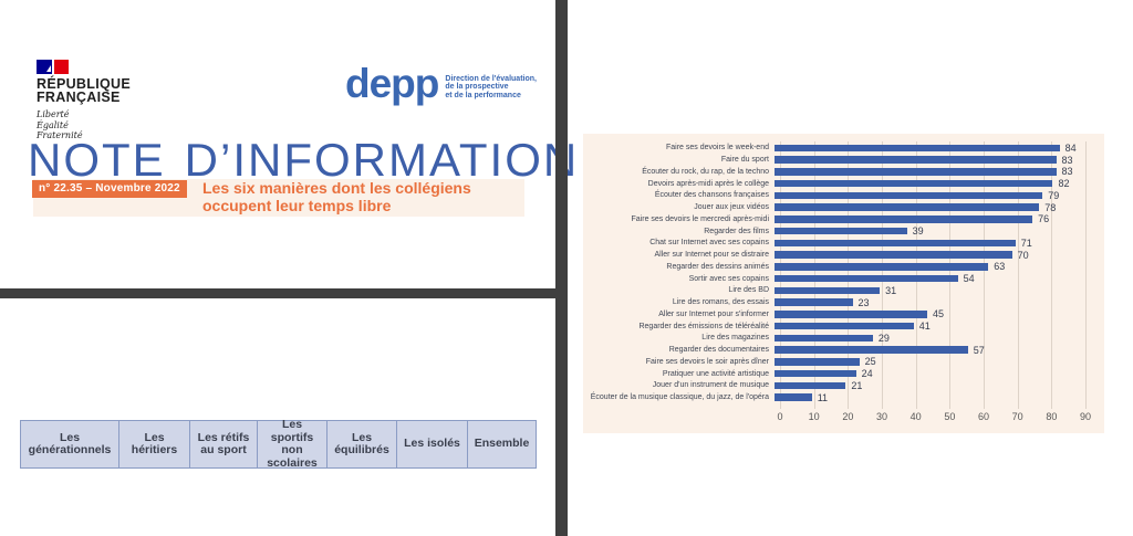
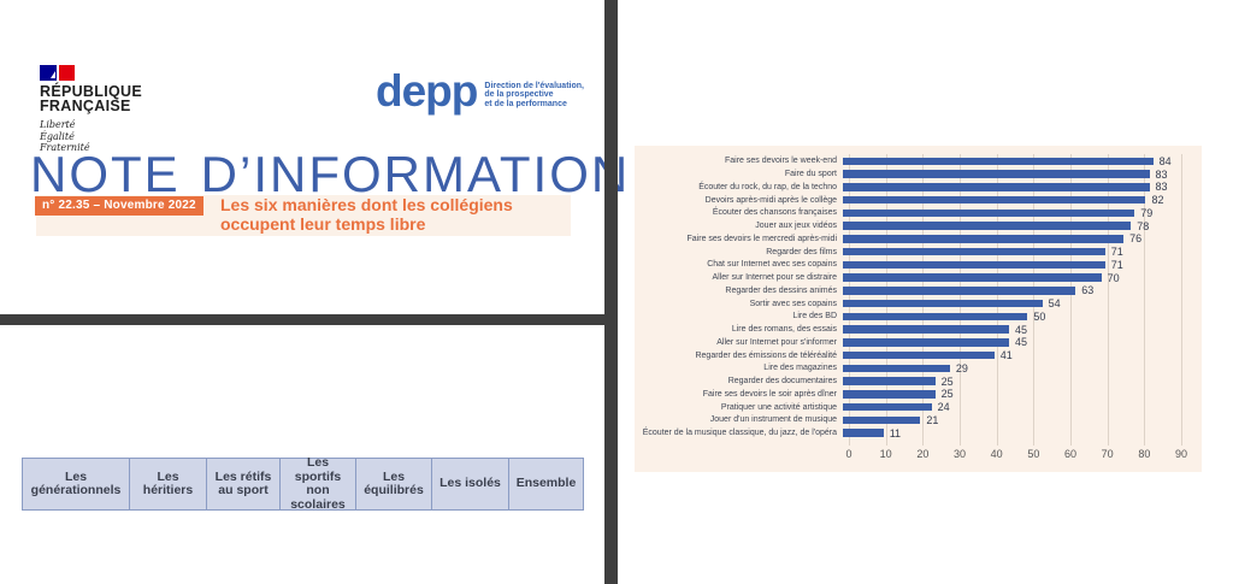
Regarder des films: 39 -> 71
Lire des BD: 31 -> 50
Lire des romans, des essais: 23 -> 45
Regarder des documentaires: 57 -> 25
